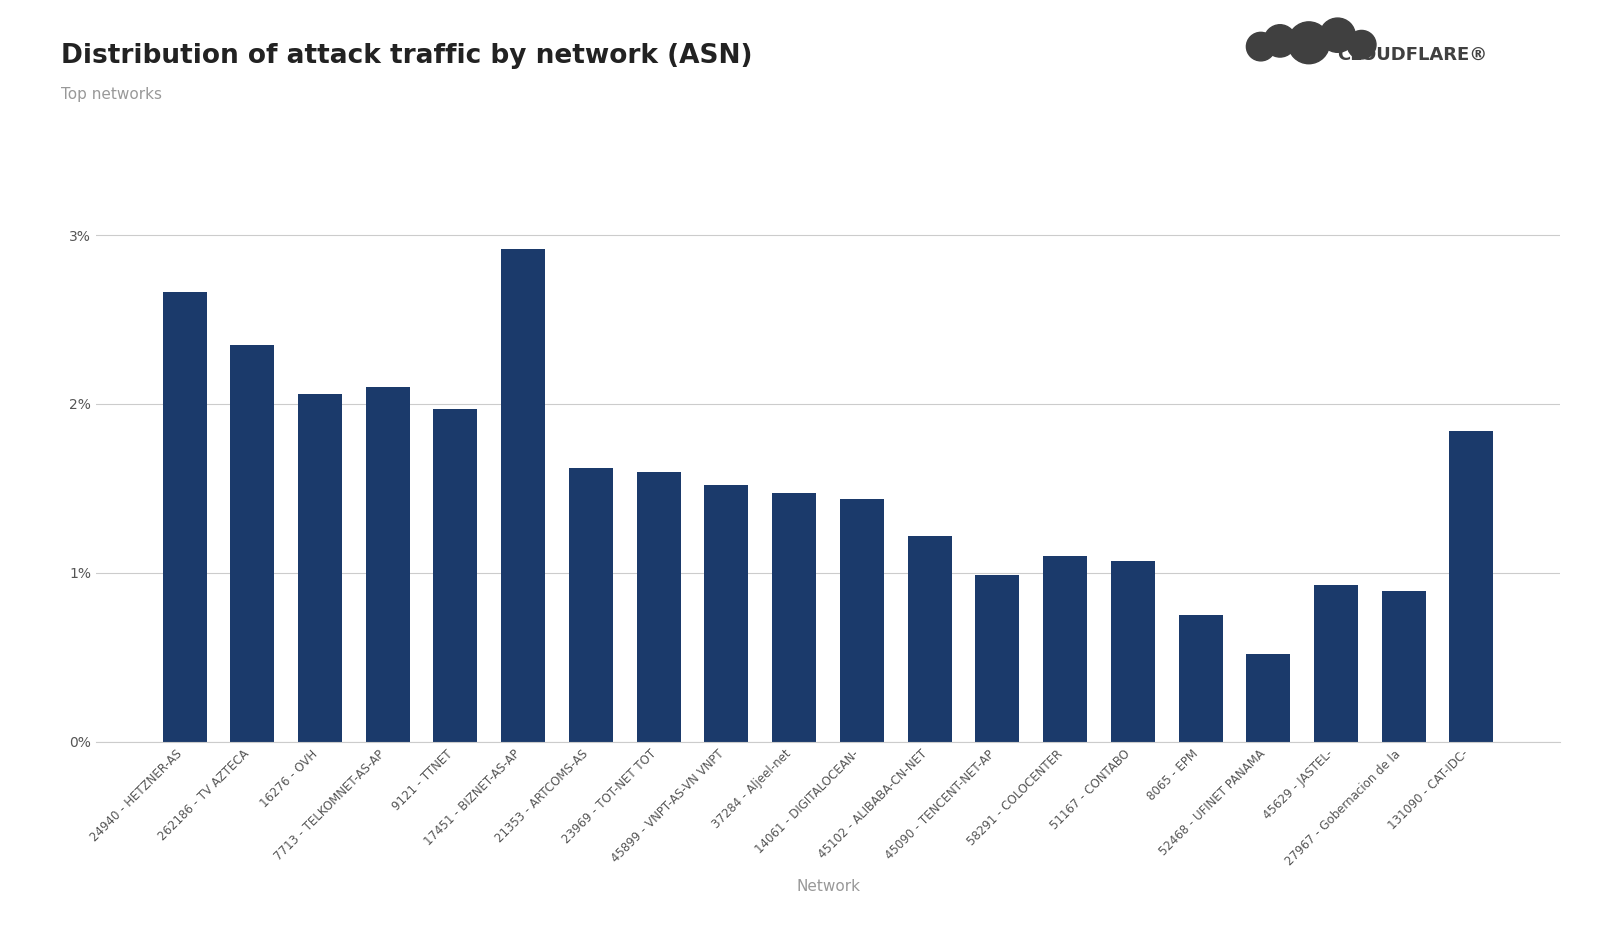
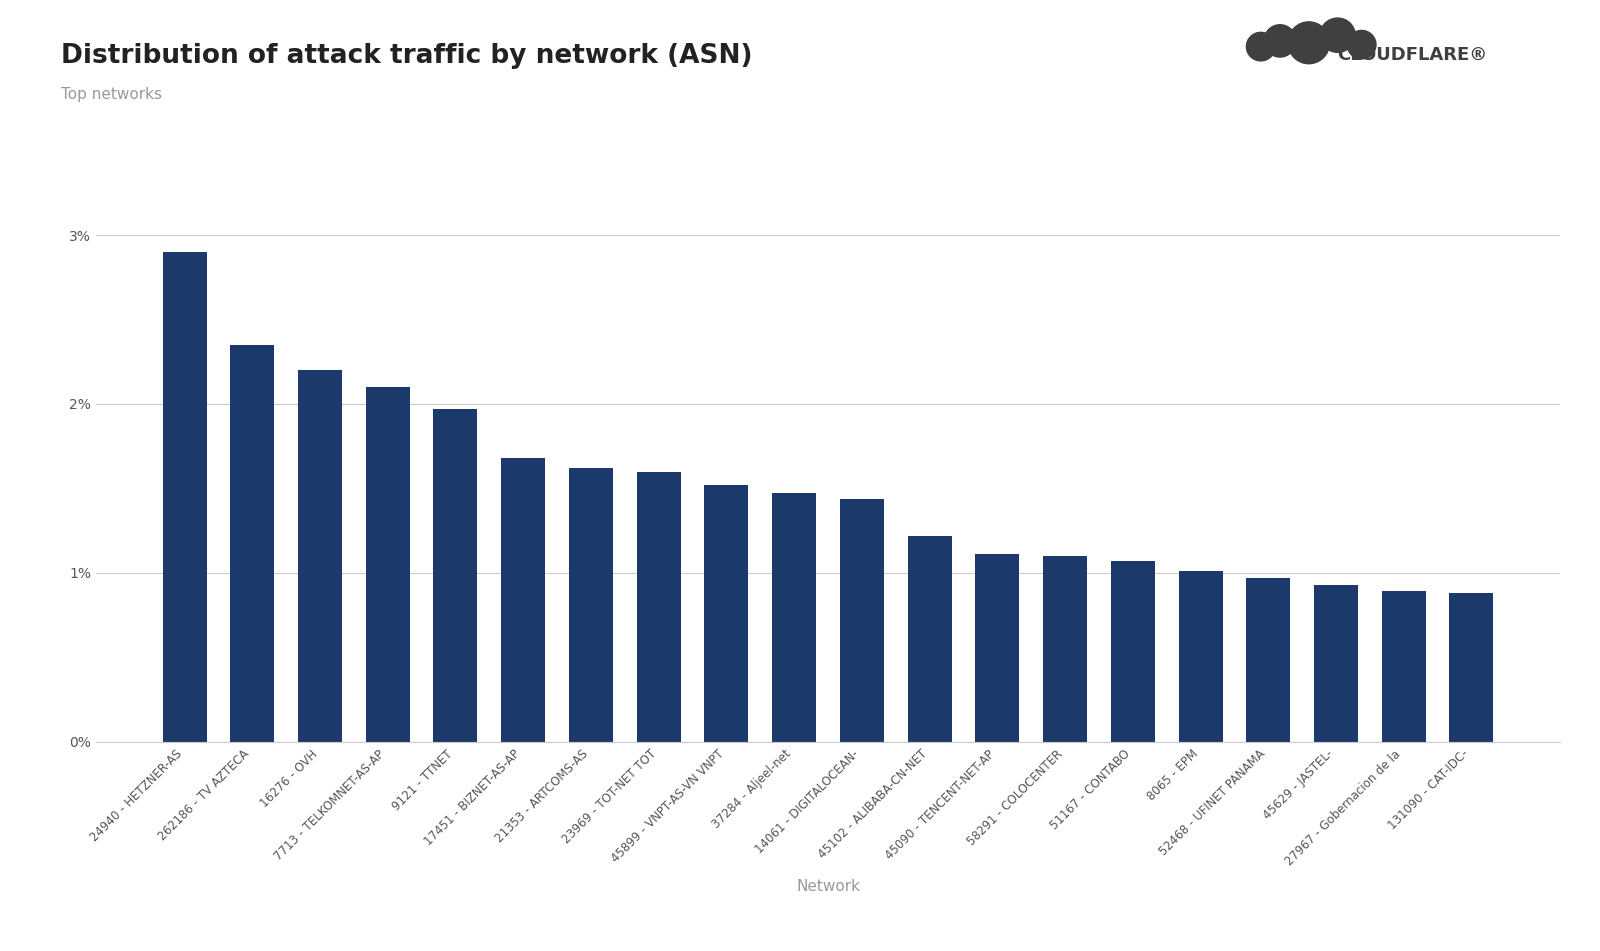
24940 - HETZNER-AS: 2.66% -> 2.90%
16276 - OVH: 2.06% -> 2.20%
17451 - BIZNET-AS-AP: 2.92% -> 1.68%
45090 - TENCENT-NET-AP: 0.99% -> 1.11%
8065 - EPM: 0.75% -> 1.01%
52468 - UFINET PANAMA: 0.52% -> 0.97%
131090 - CAT-IDC-: 1.84% -> 0.88%
